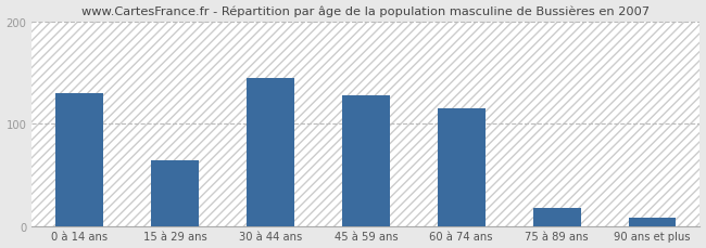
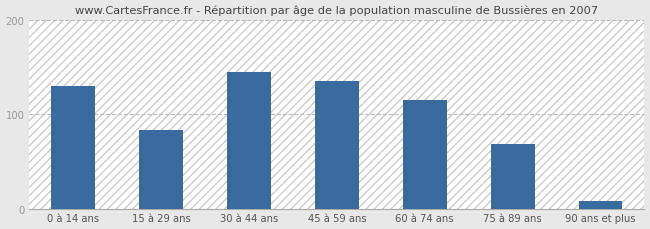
15 à 29 ans: 64 -> 83
45 à 59 ans: 128 -> 135
75 à 89 ans: 18 -> 68
